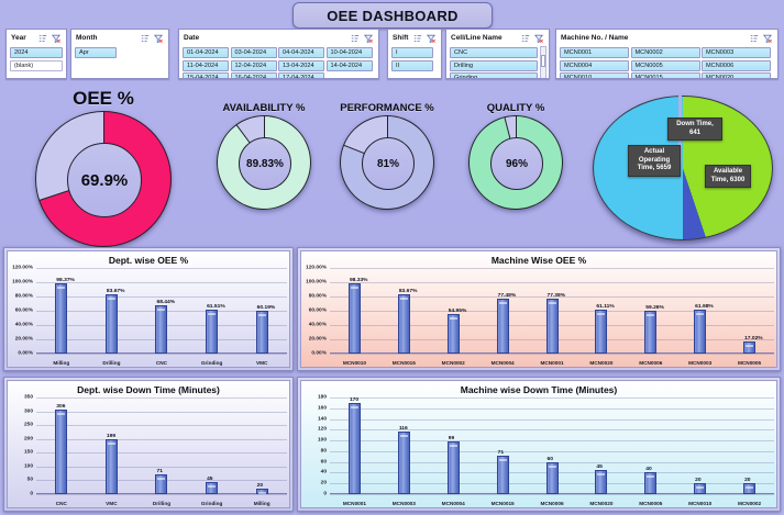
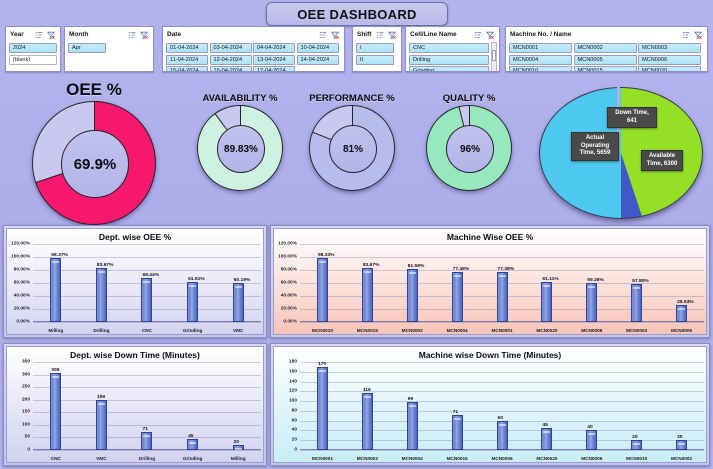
Machine Wise OEE %/MCN0002: 54.95% -> 81.59%
Machine Wise OEE %/MCN0003: 61.98% -> 57.80%
Machine Wise OEE %/MCN0005: 17.02% -> 25.93%
